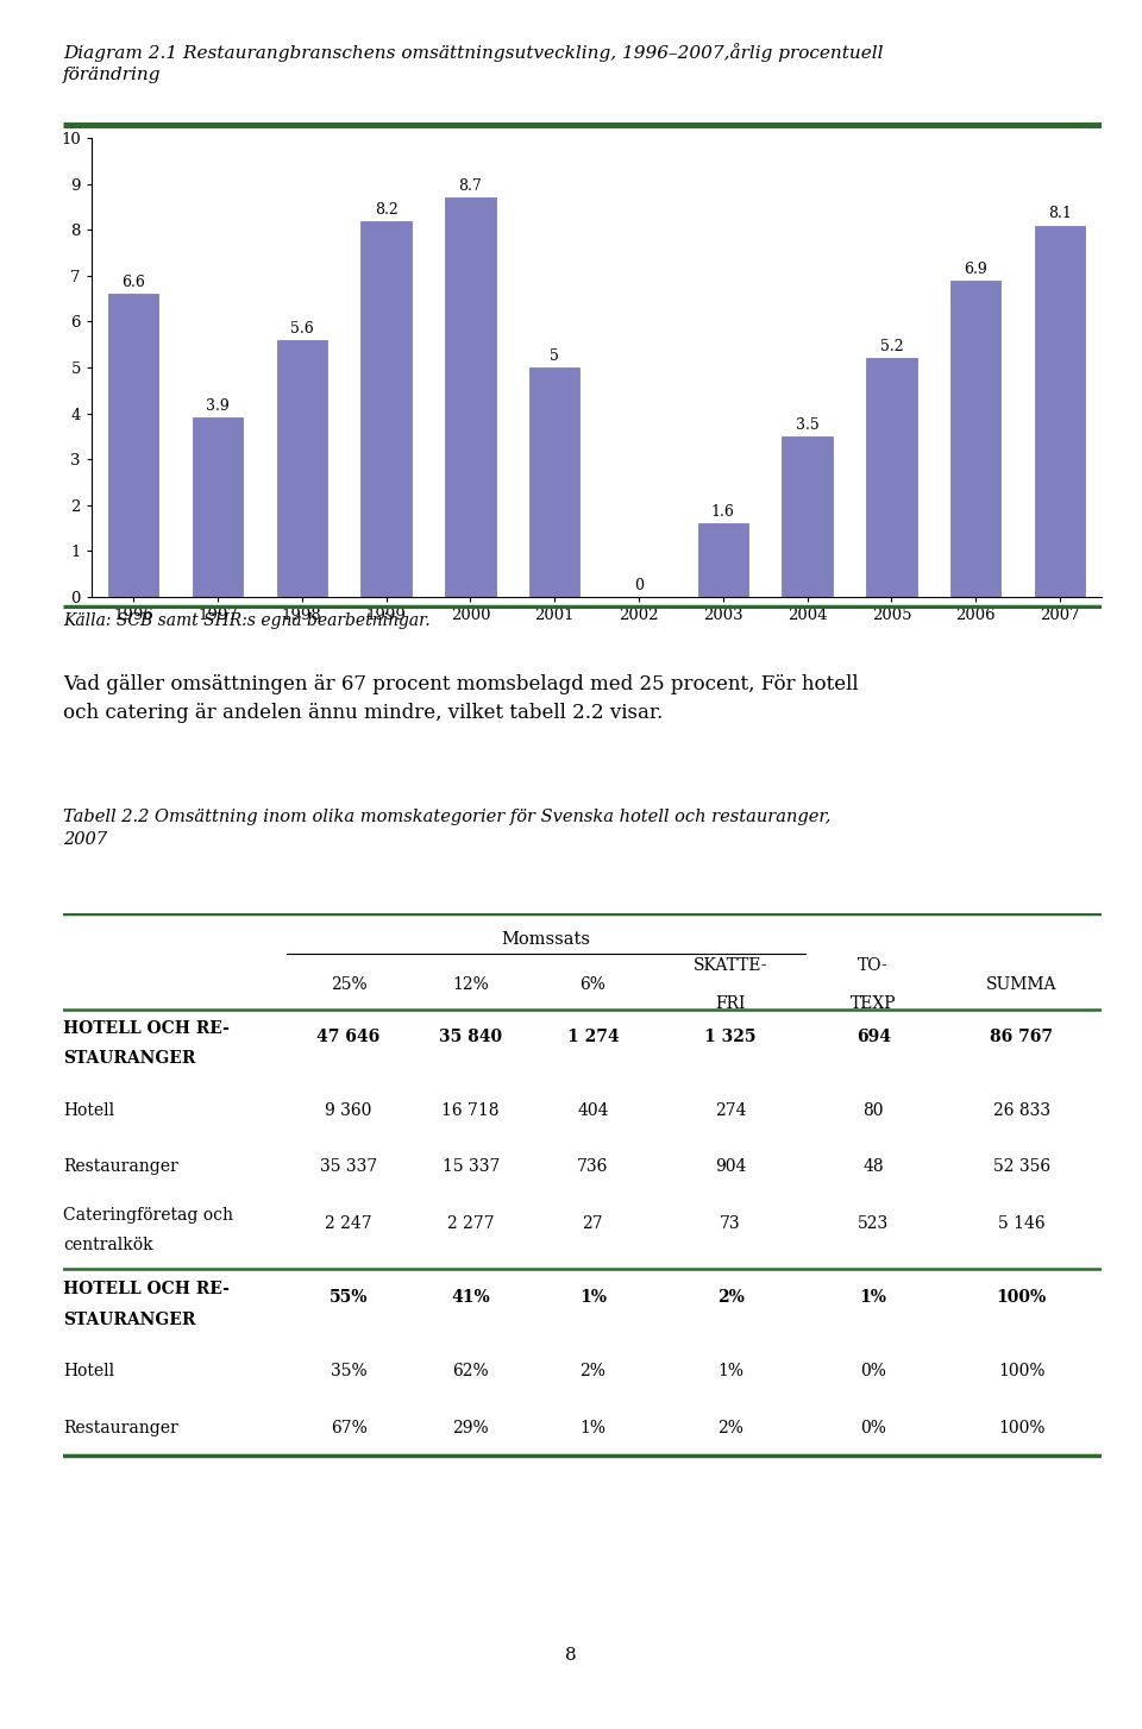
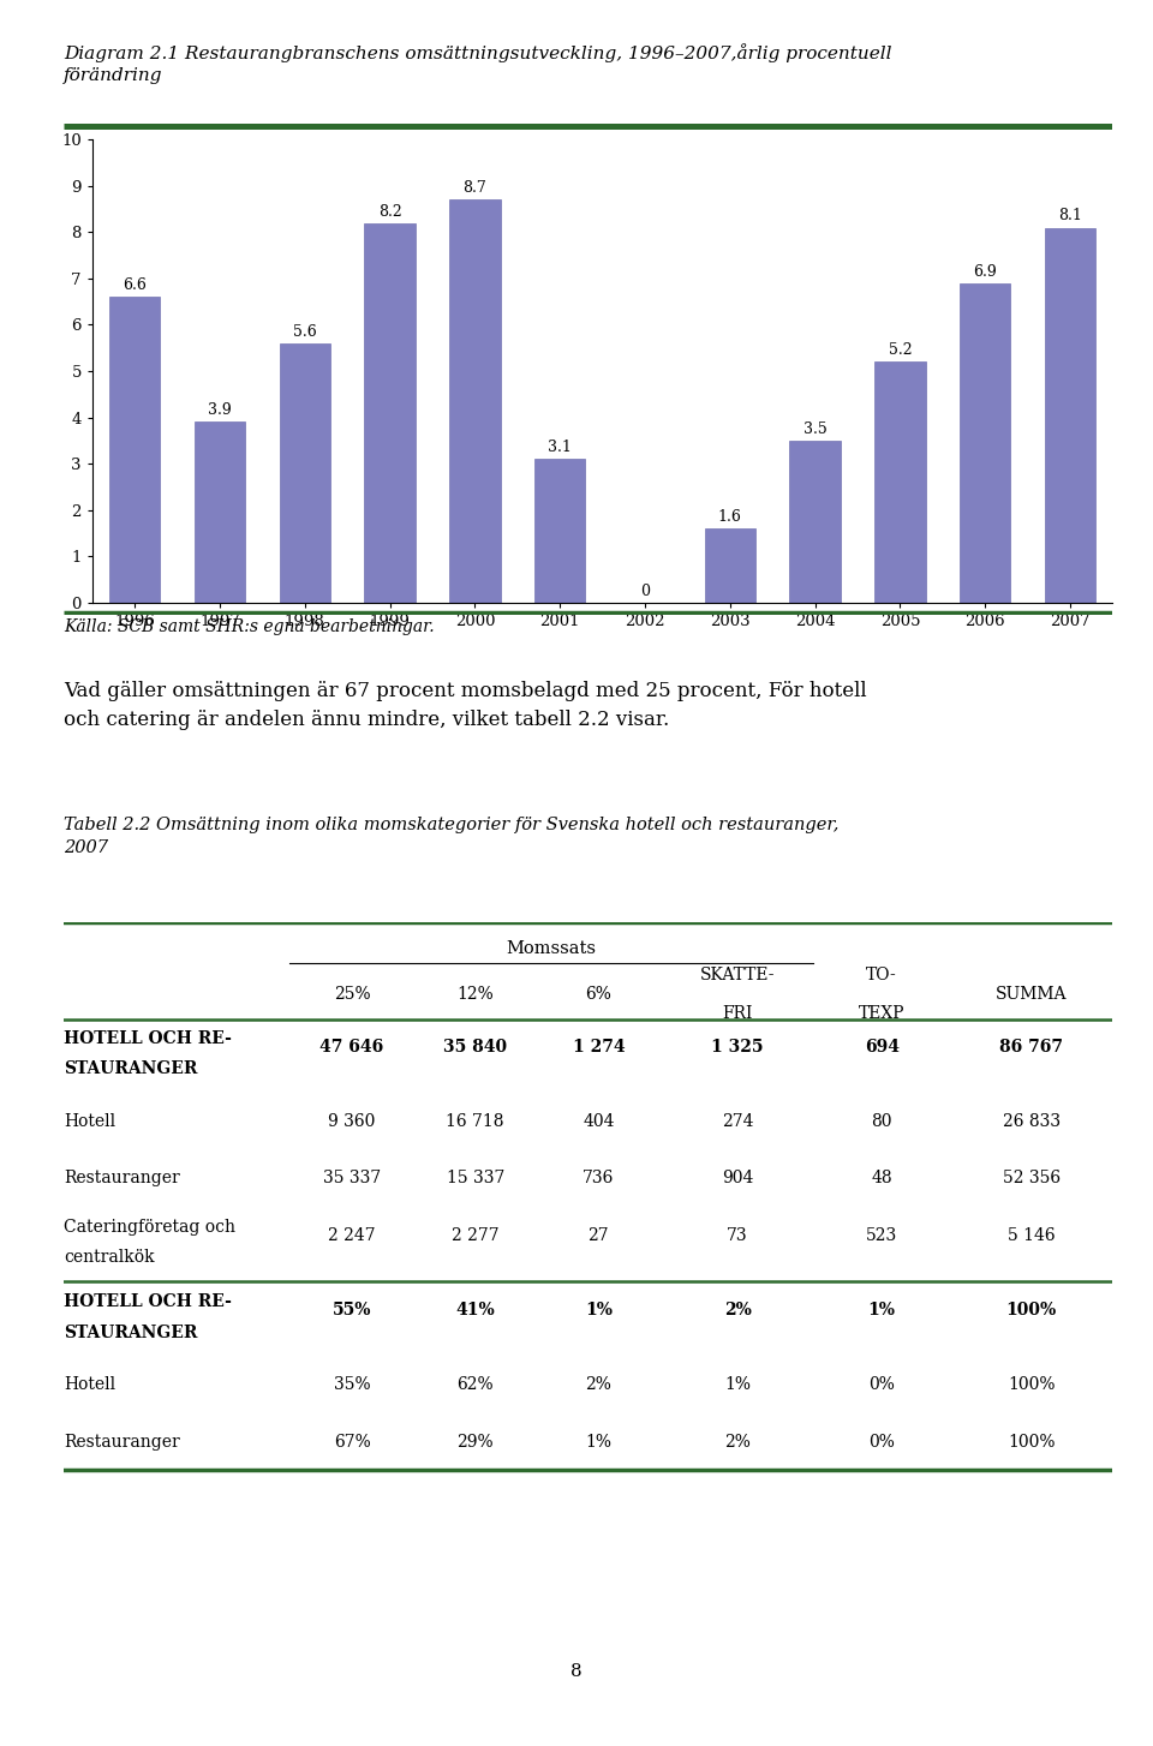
2001: 5 -> 3.1
